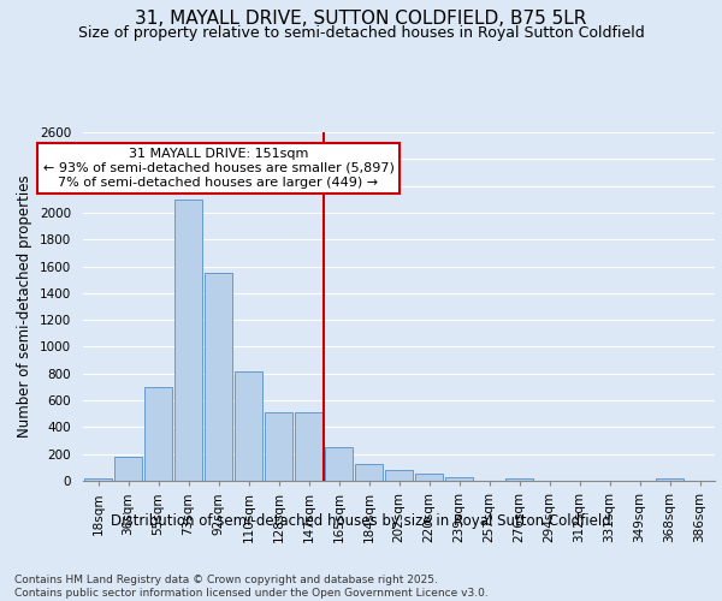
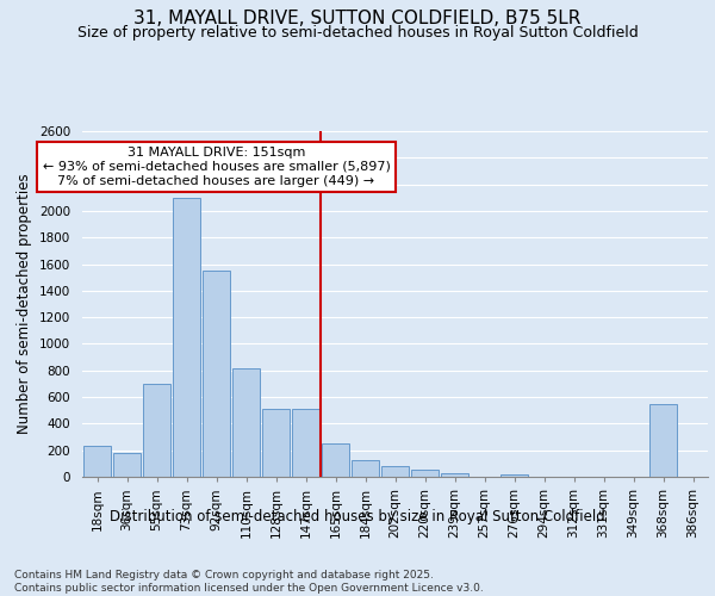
18sqm: 20 -> 230
368sqm: 20 -> 550
